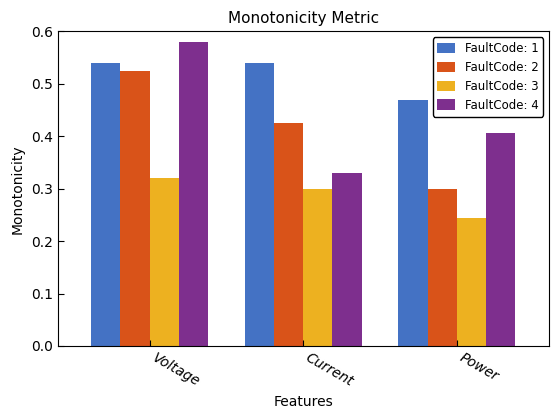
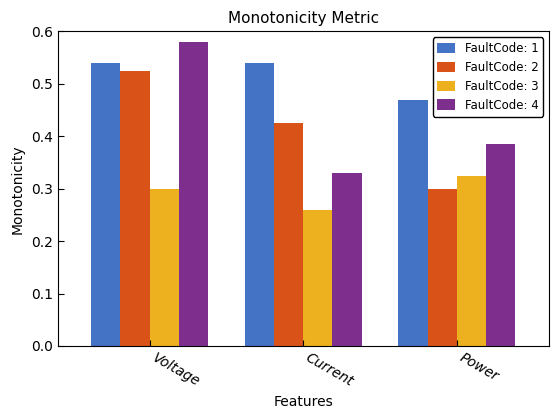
FaultCode: 3/Voltage: 0.320 -> 0.300
FaultCode: 3/Current: 0.300 -> 0.260
FaultCode: 3/Power: 0.244 -> 0.325
FaultCode: 4/Power: 0.406 -> 0.385
